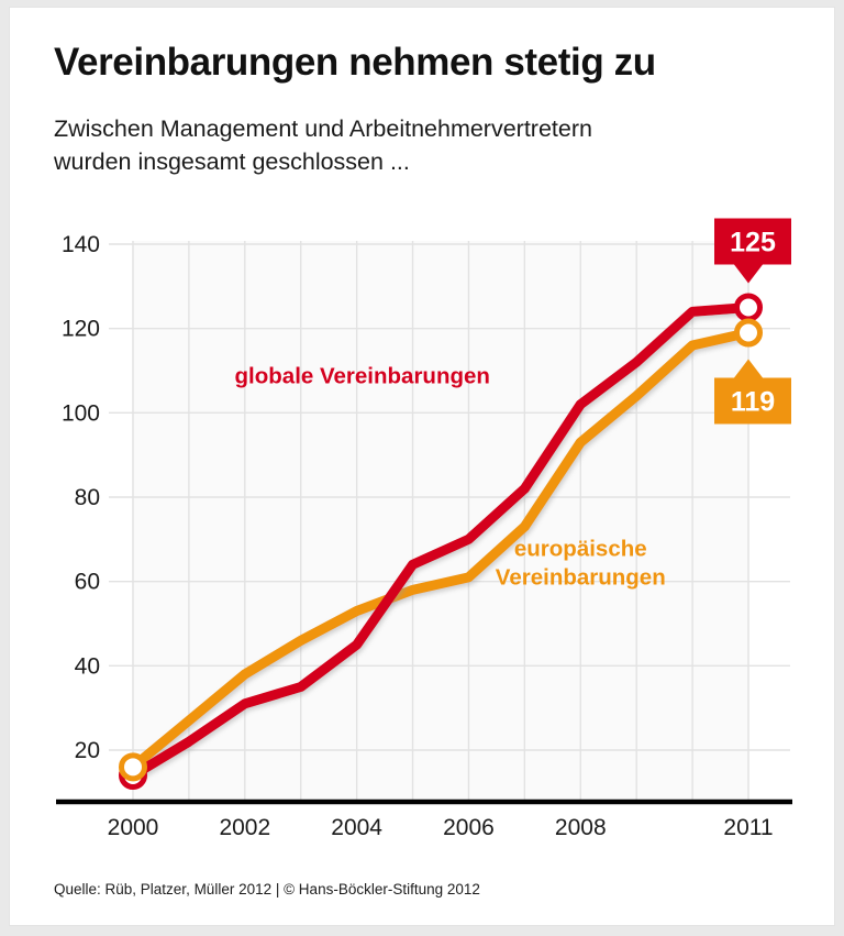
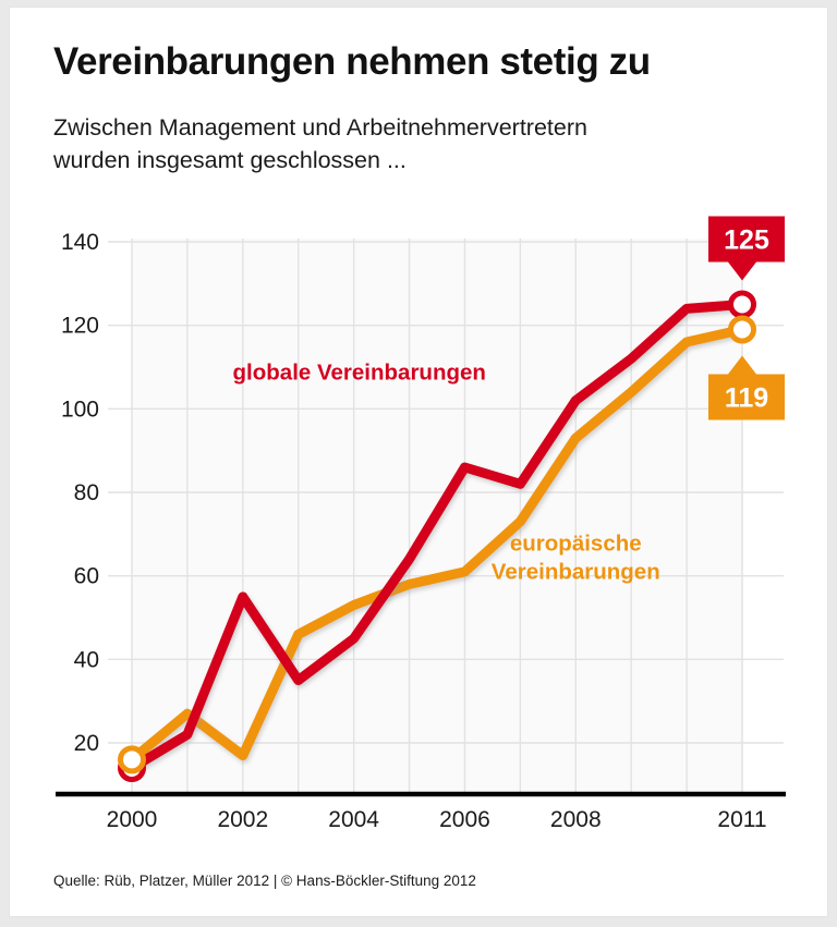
globale Vereinbarungen/2002: 31 -> 55
europäische Vereinbarungen/2002: 38 -> 17
globale Vereinbarungen/2006: 70 -> 86
